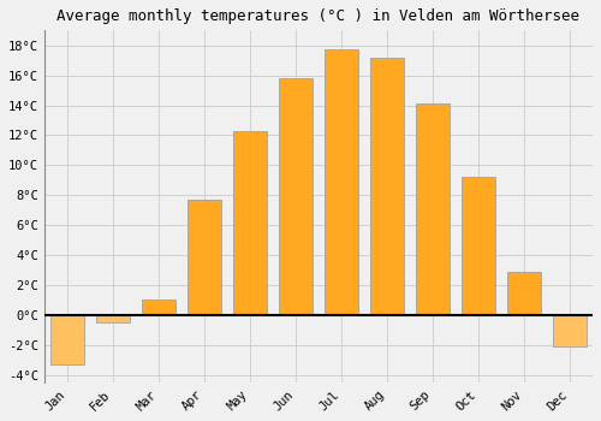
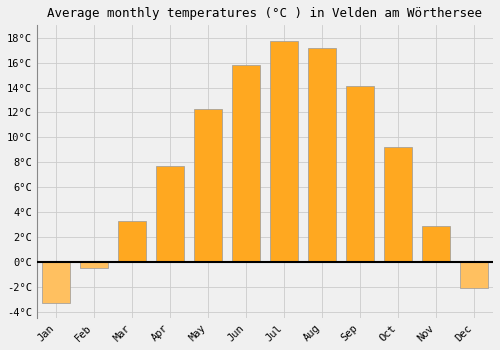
Mar: 1.0°C -> 3.3°C
